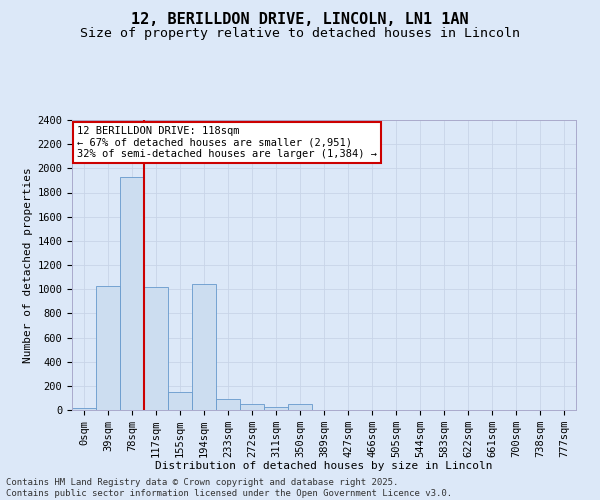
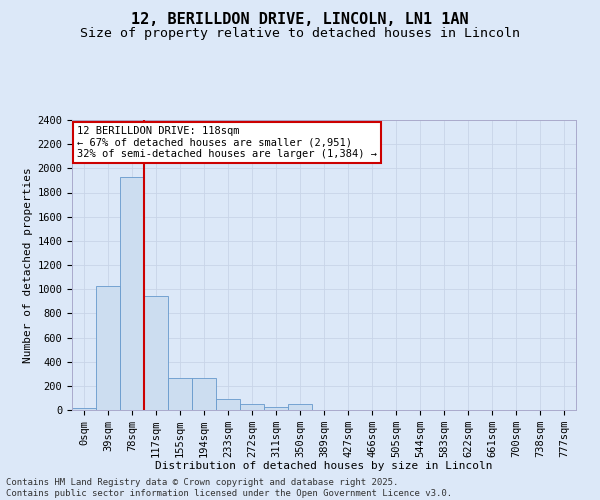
117sqm: 1020 -> 940
155sqm: 150 -> 260
194sqm: 1040 -> 260
